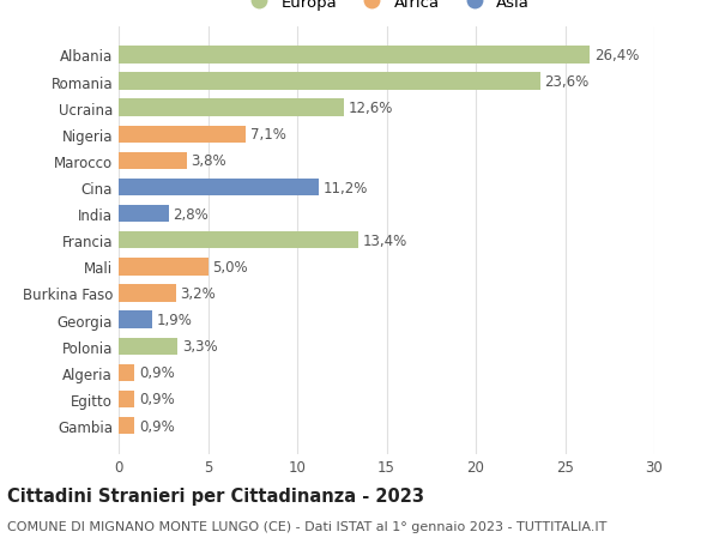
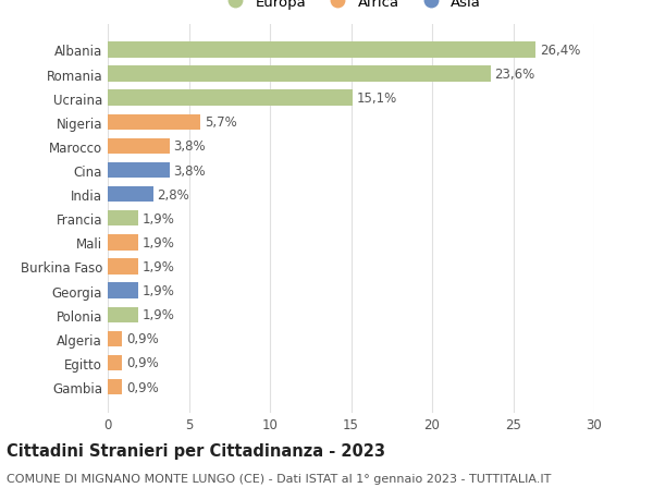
Ucraina: 12,6% -> 15,1%
Nigeria: 7,1% -> 5,7%
Cina: 11,2% -> 3,8%
Francia: 13,4% -> 1,9%
Mali: 5,0% -> 1,9%
Burkina Faso: 3,2% -> 1,9%
Polonia: 3,3% -> 1,9%
